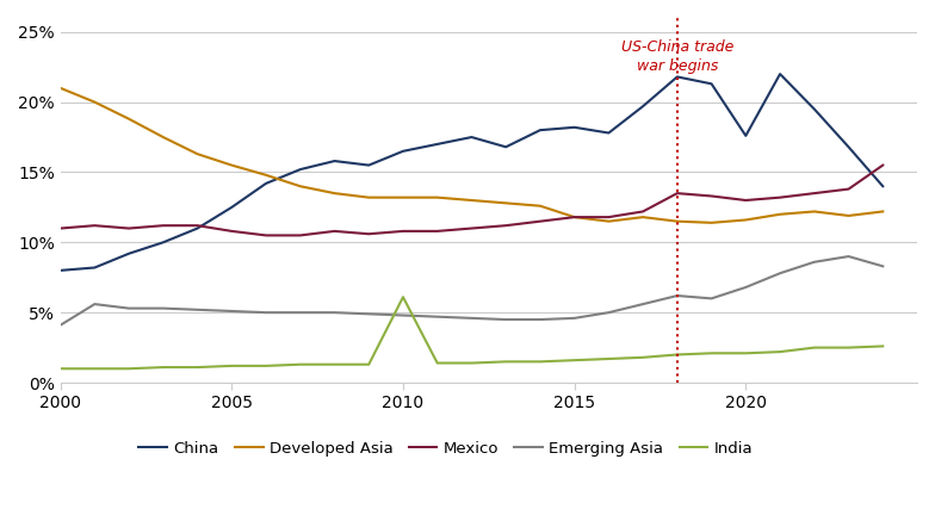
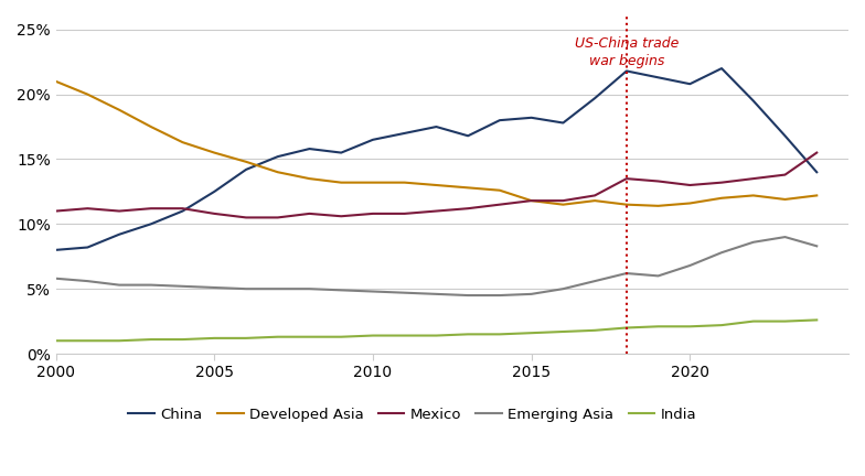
Emerging Asia/2000: 4.1% -> 5.8%
India/2010: 6.1% -> 1.4%
China/2020: 17.6% -> 20.8%
